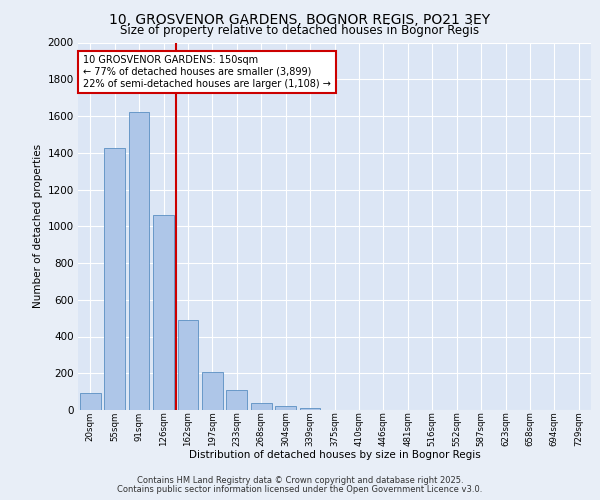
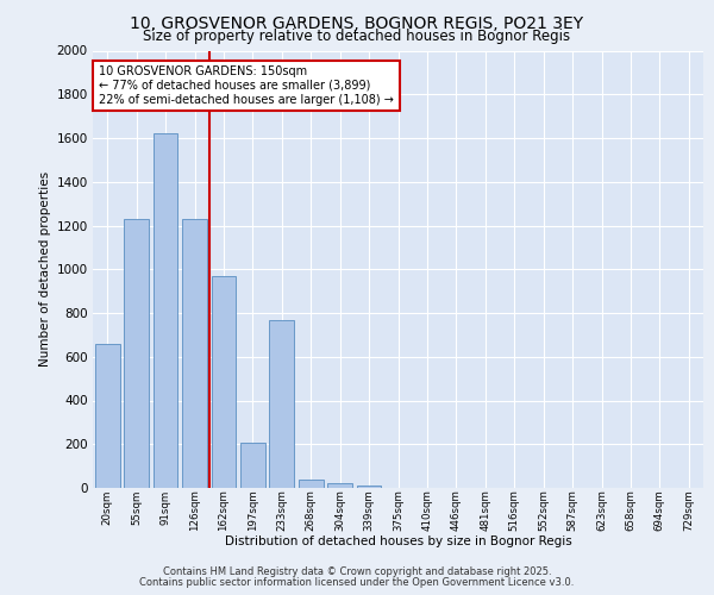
20sqm: 90 -> 660
55sqm: 1420 -> 1230
126sqm: 1060 -> 1230
162sqm: 490 -> 970
233sqm: 110 -> 770
